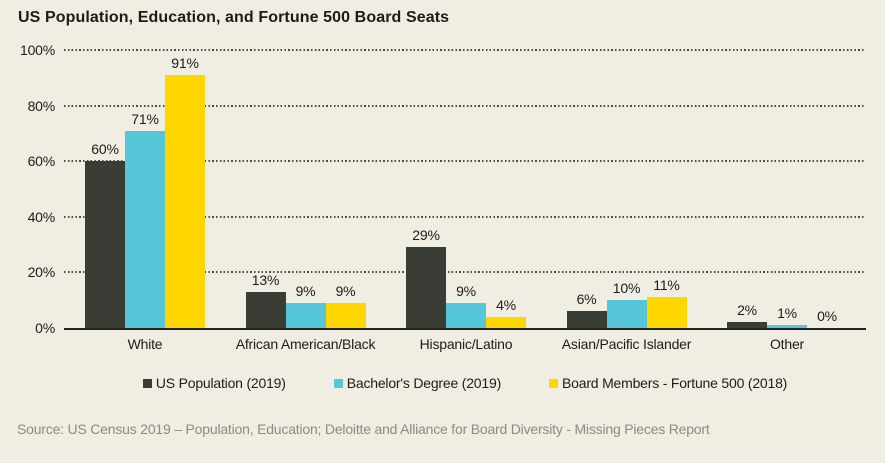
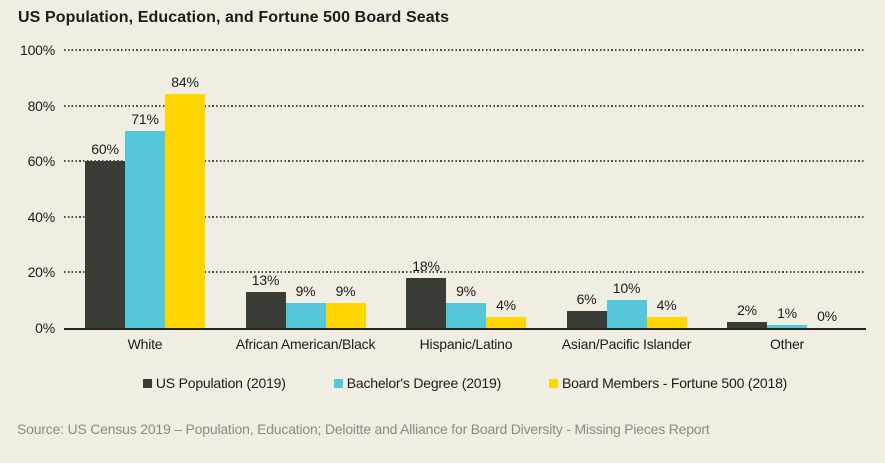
Board Members - Fortune 500 (2018)/White: 91% -> 84%
US Population (2019)/Hispanic/Latino: 29% -> 18%
Board Members - Fortune 500 (2018)/Asian/Pacific Islander: 11% -> 4%
